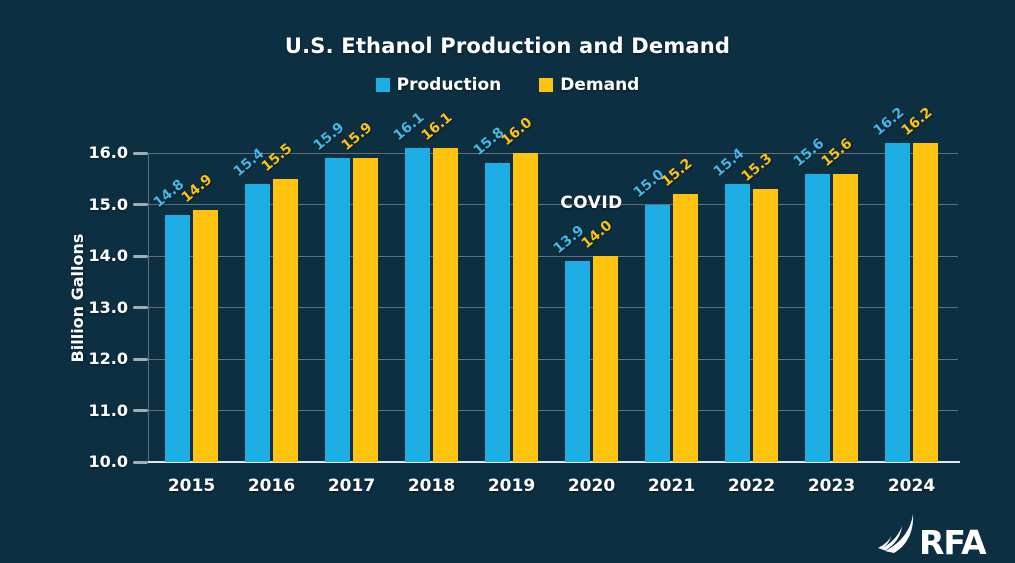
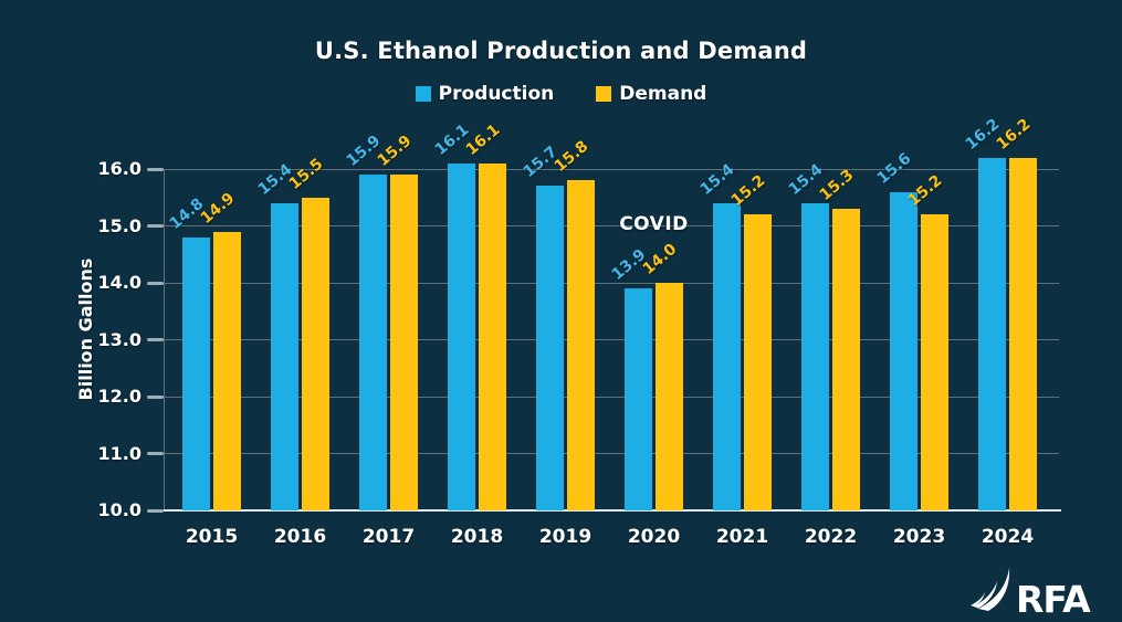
Production/2019: 15.8 -> 15.7
Demand/2019: 16.0 -> 15.8
Production/2021: 15.0 -> 15.4
Demand/2023: 15.6 -> 15.2
